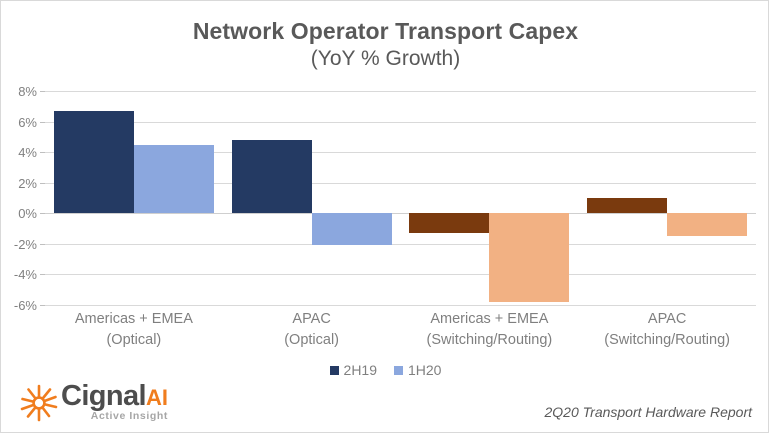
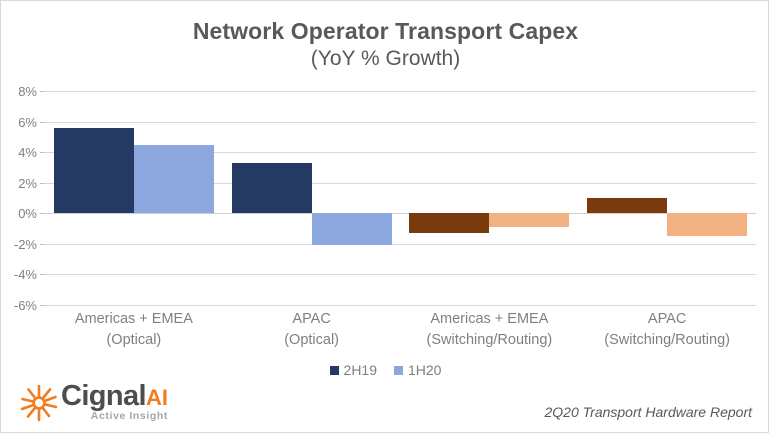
2H19/Americas + EMEA (Optical): 6.7% -> 5.6%
2H19/APAC (Optical): 4.8% -> 3.3%
1H20/Americas + EMEA (Switching/Routing): -5.8% -> -0.9%
